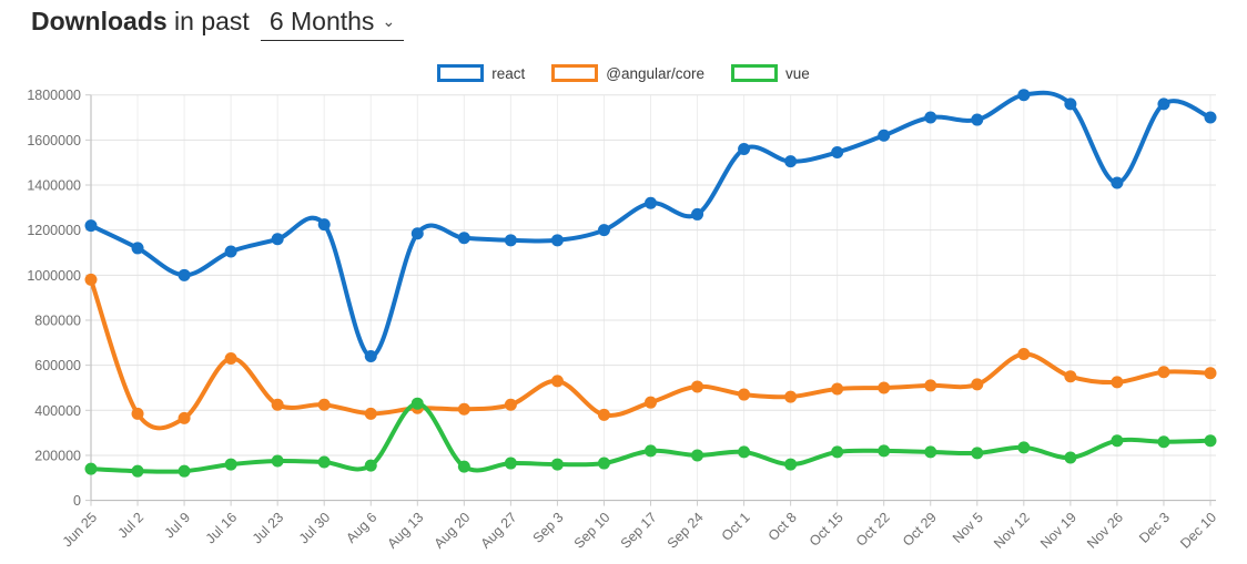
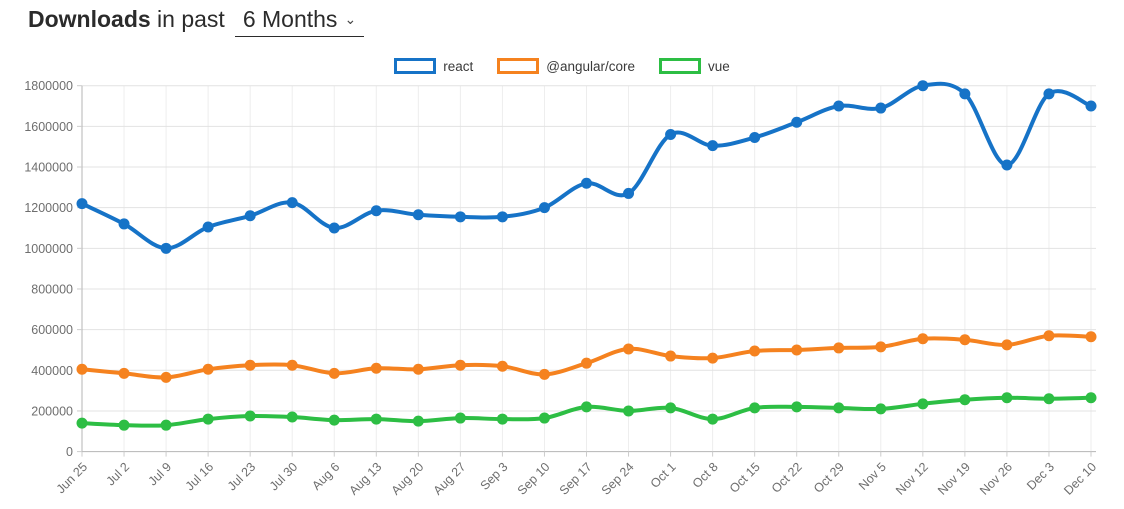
@angular/core/Jun 25: 980000 -> 400000
@angular/core/Jul 16: 630000 -> 400000
react/Aug 6: 640000 -> 1100000
vue/Aug 13: 430000 -> 160000
@angular/core/Sep 3: 530000 -> 420000
@angular/core/Nov 12: 650000 -> 560000
vue/Nov 19: 190000 -> 260000
